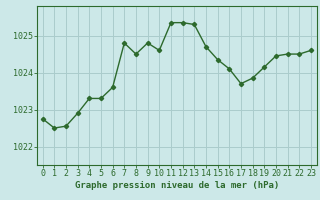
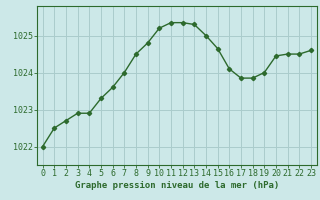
0: 1022.75 -> 1022.00
2: 1022.55 -> 1022.70
4: 1023.30 -> 1022.90
7: 1024.80 -> 1024.00
10: 1024.60 -> 1025.20
14: 1024.70 -> 1025.00
15: 1024.35 -> 1024.65
17: 1023.70 -> 1023.85
19: 1024.15 -> 1024.00
